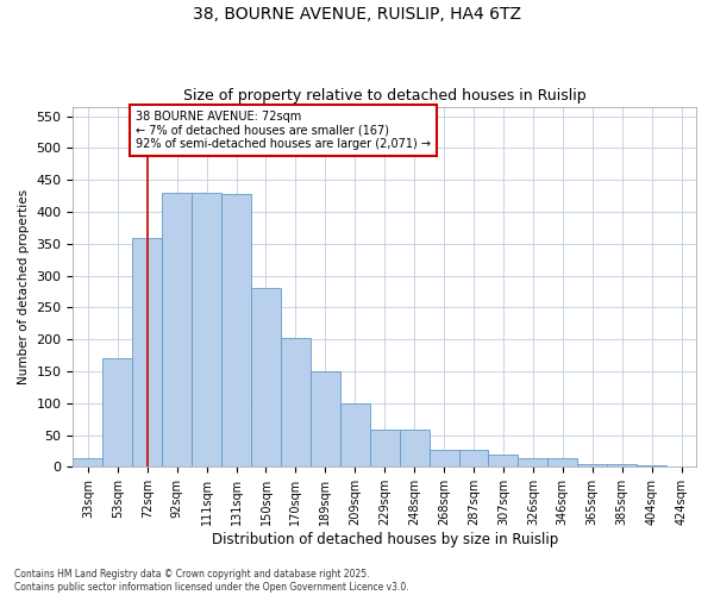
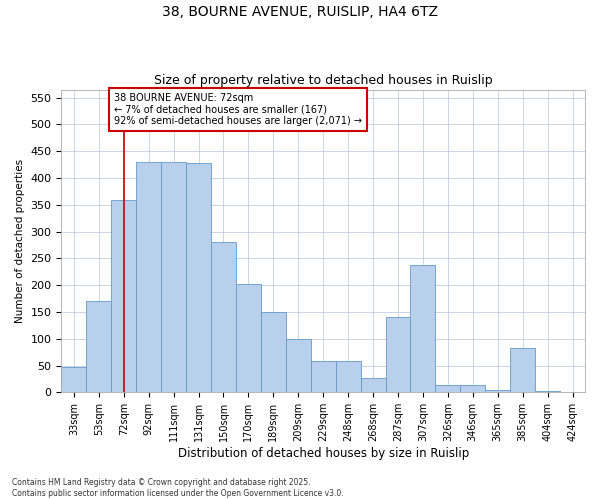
33sqm: 14 -> 48
287sqm: 27 -> 140
307sqm: 20 -> 238
385sqm: 4 -> 82
